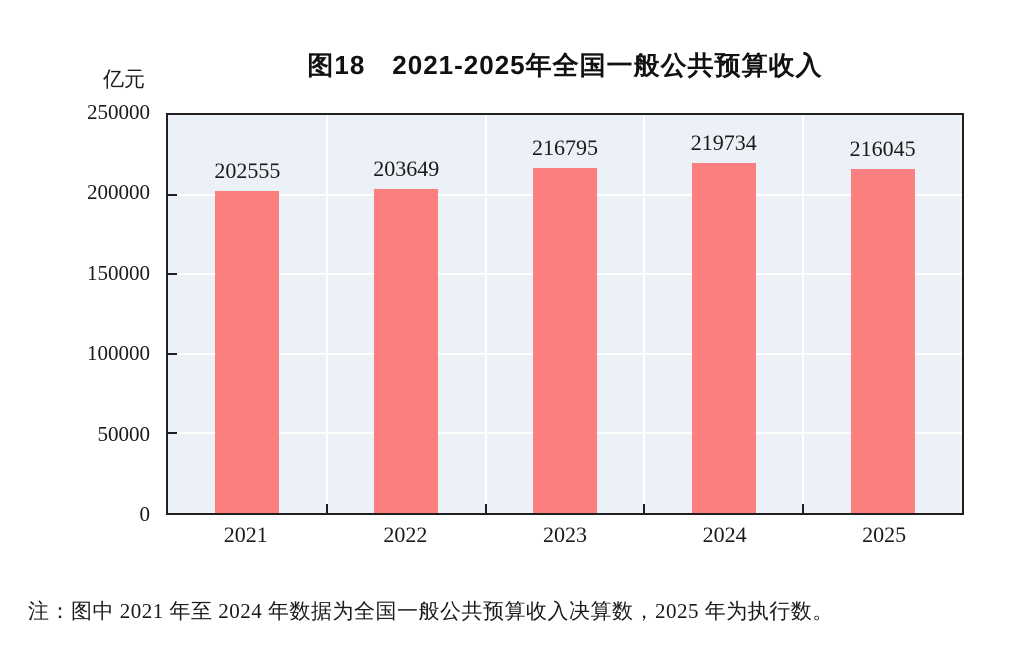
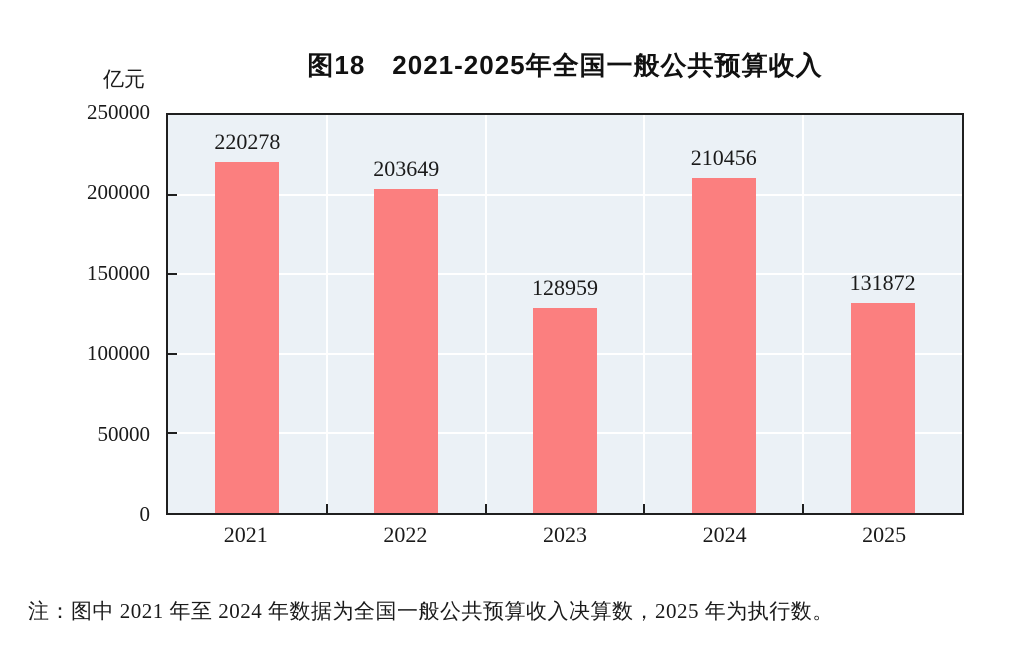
2021: 202555 -> 220278
2023: 216795 -> 128959
2024: 219734 -> 210456
2025: 216045 -> 131872
